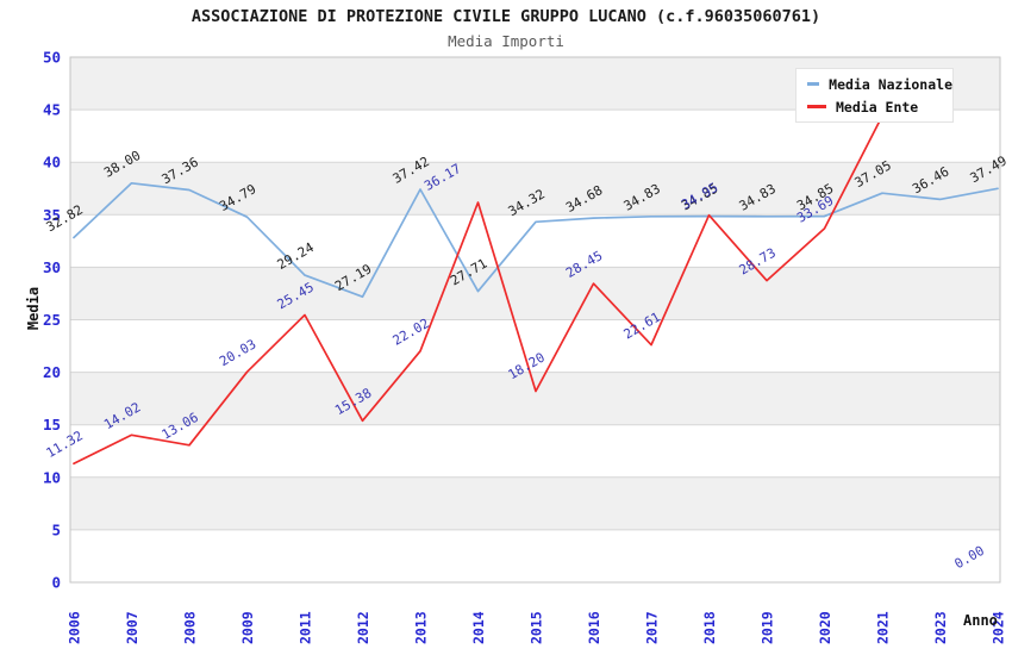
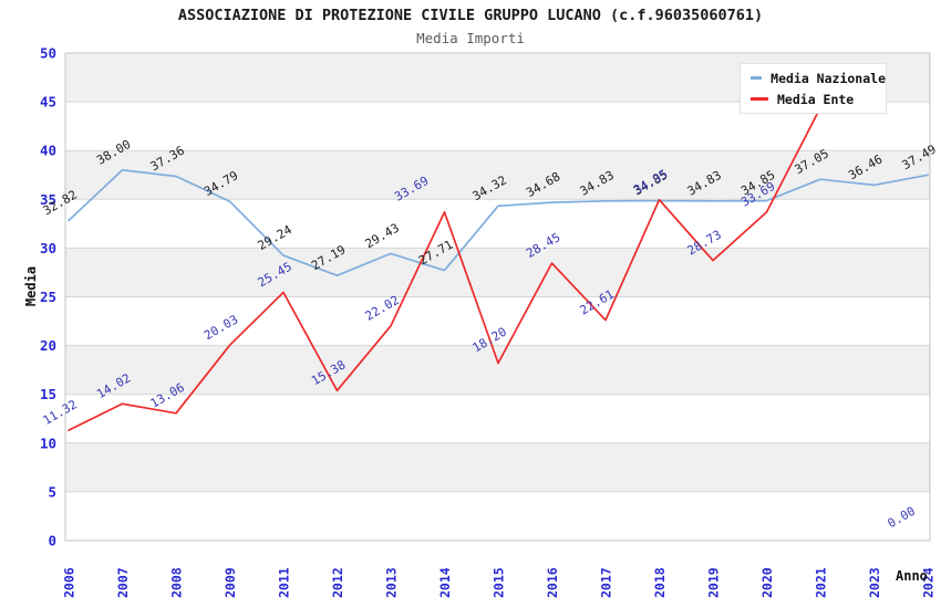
Media Nazionale/2013: 37.42 -> 29.43
Media Ente/2014: 36.17 -> 33.69
